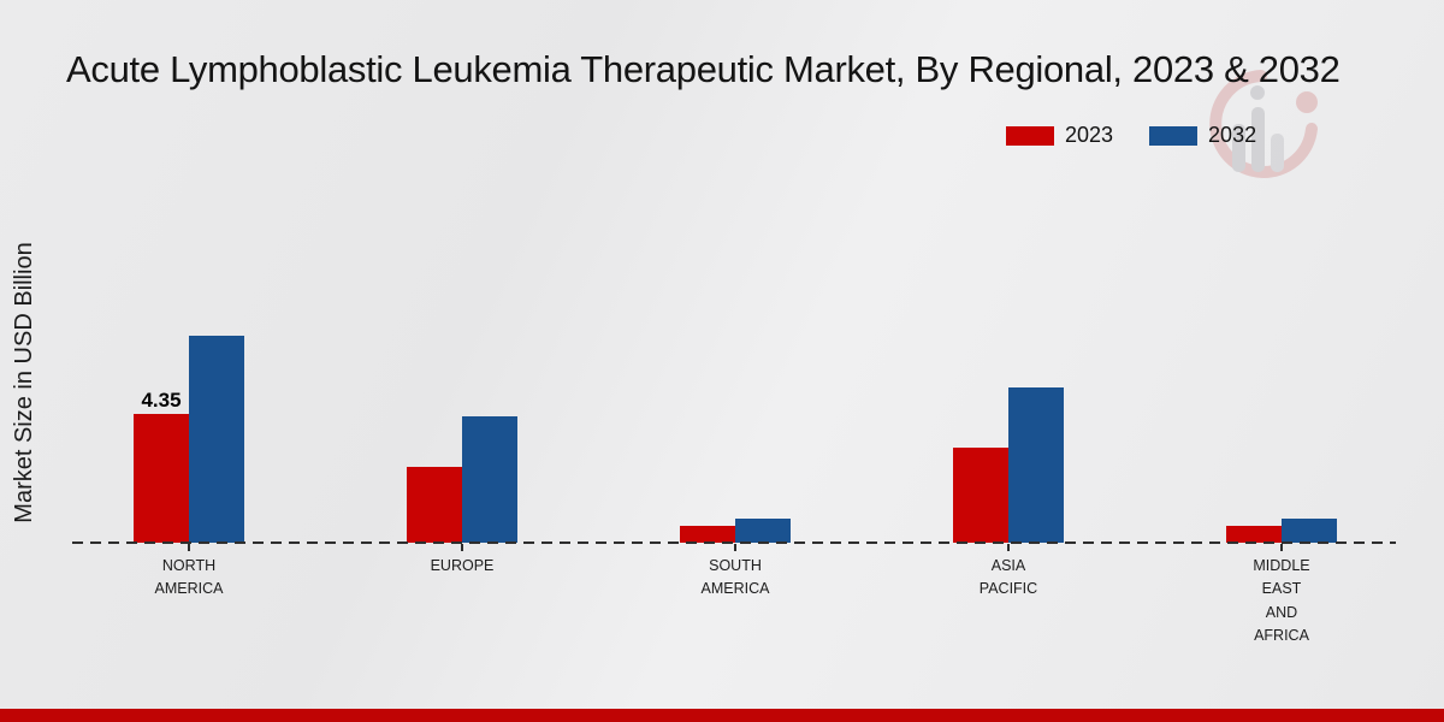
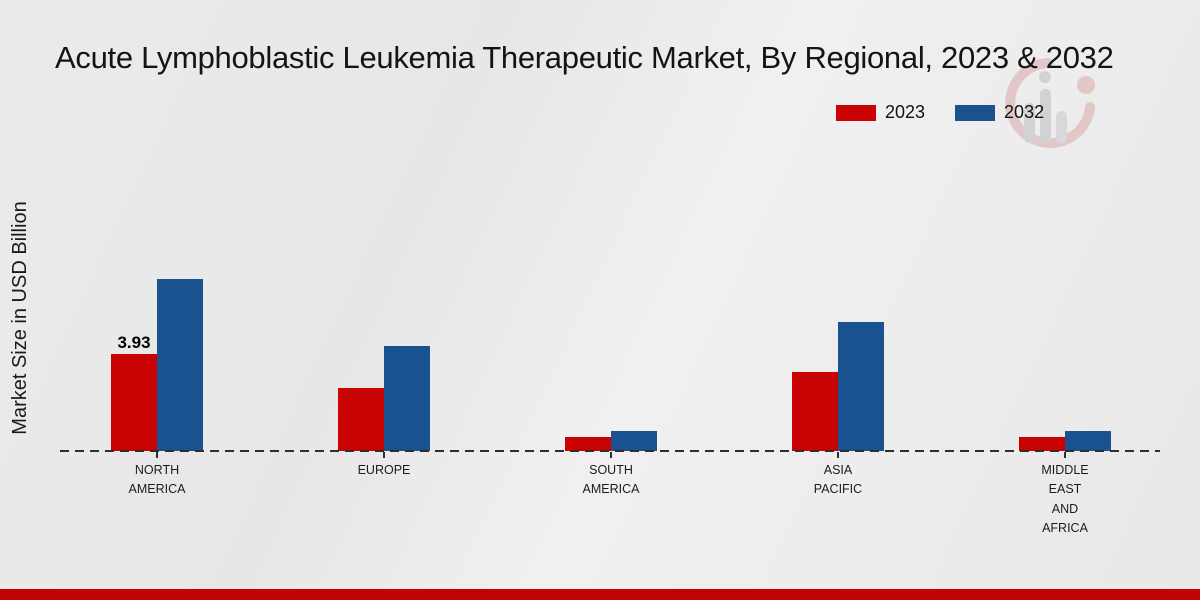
2023/NORTH AMERICA: 4.35 -> 3.93
